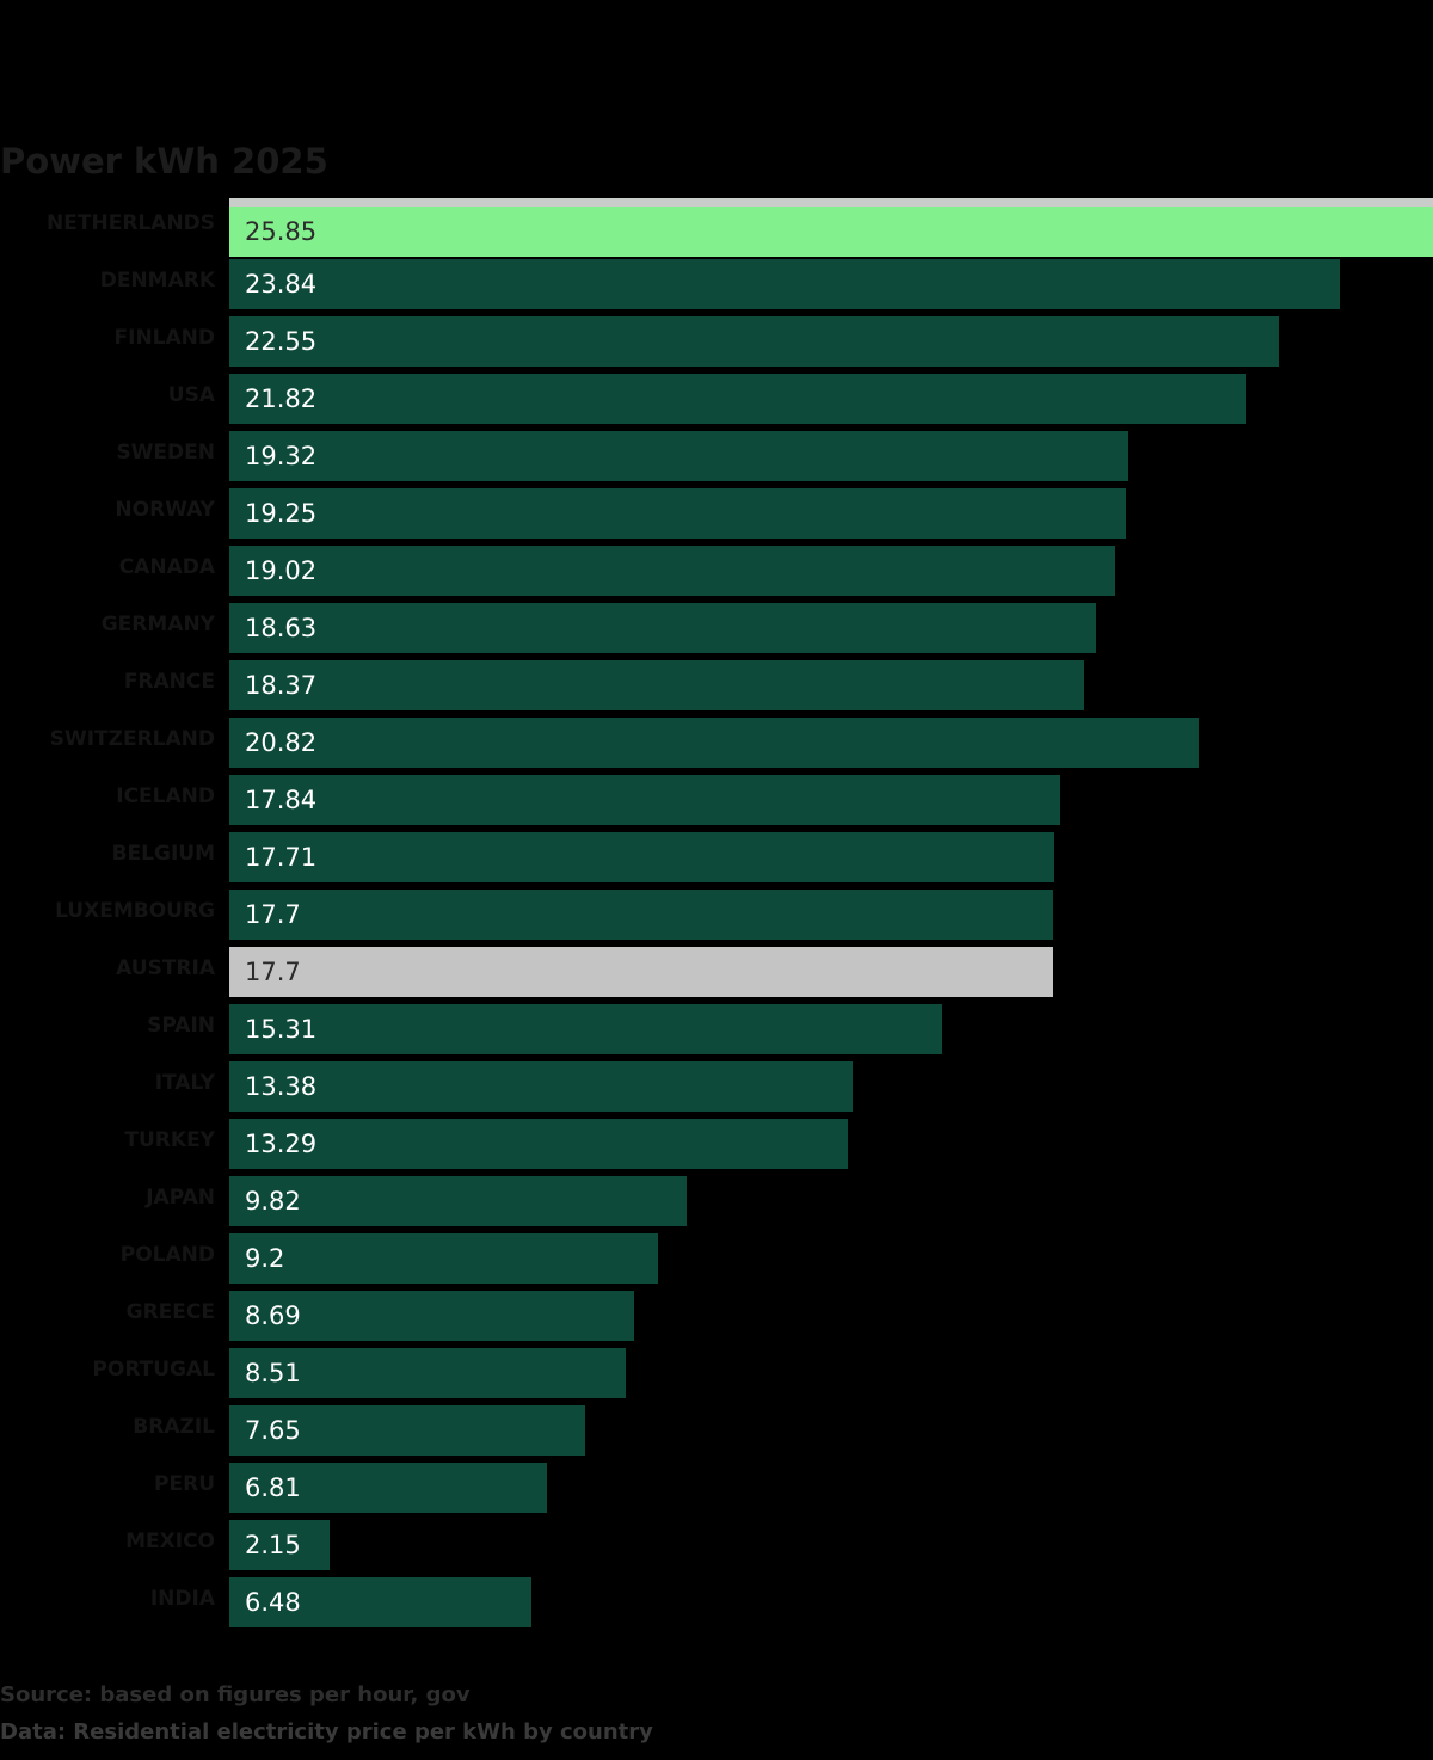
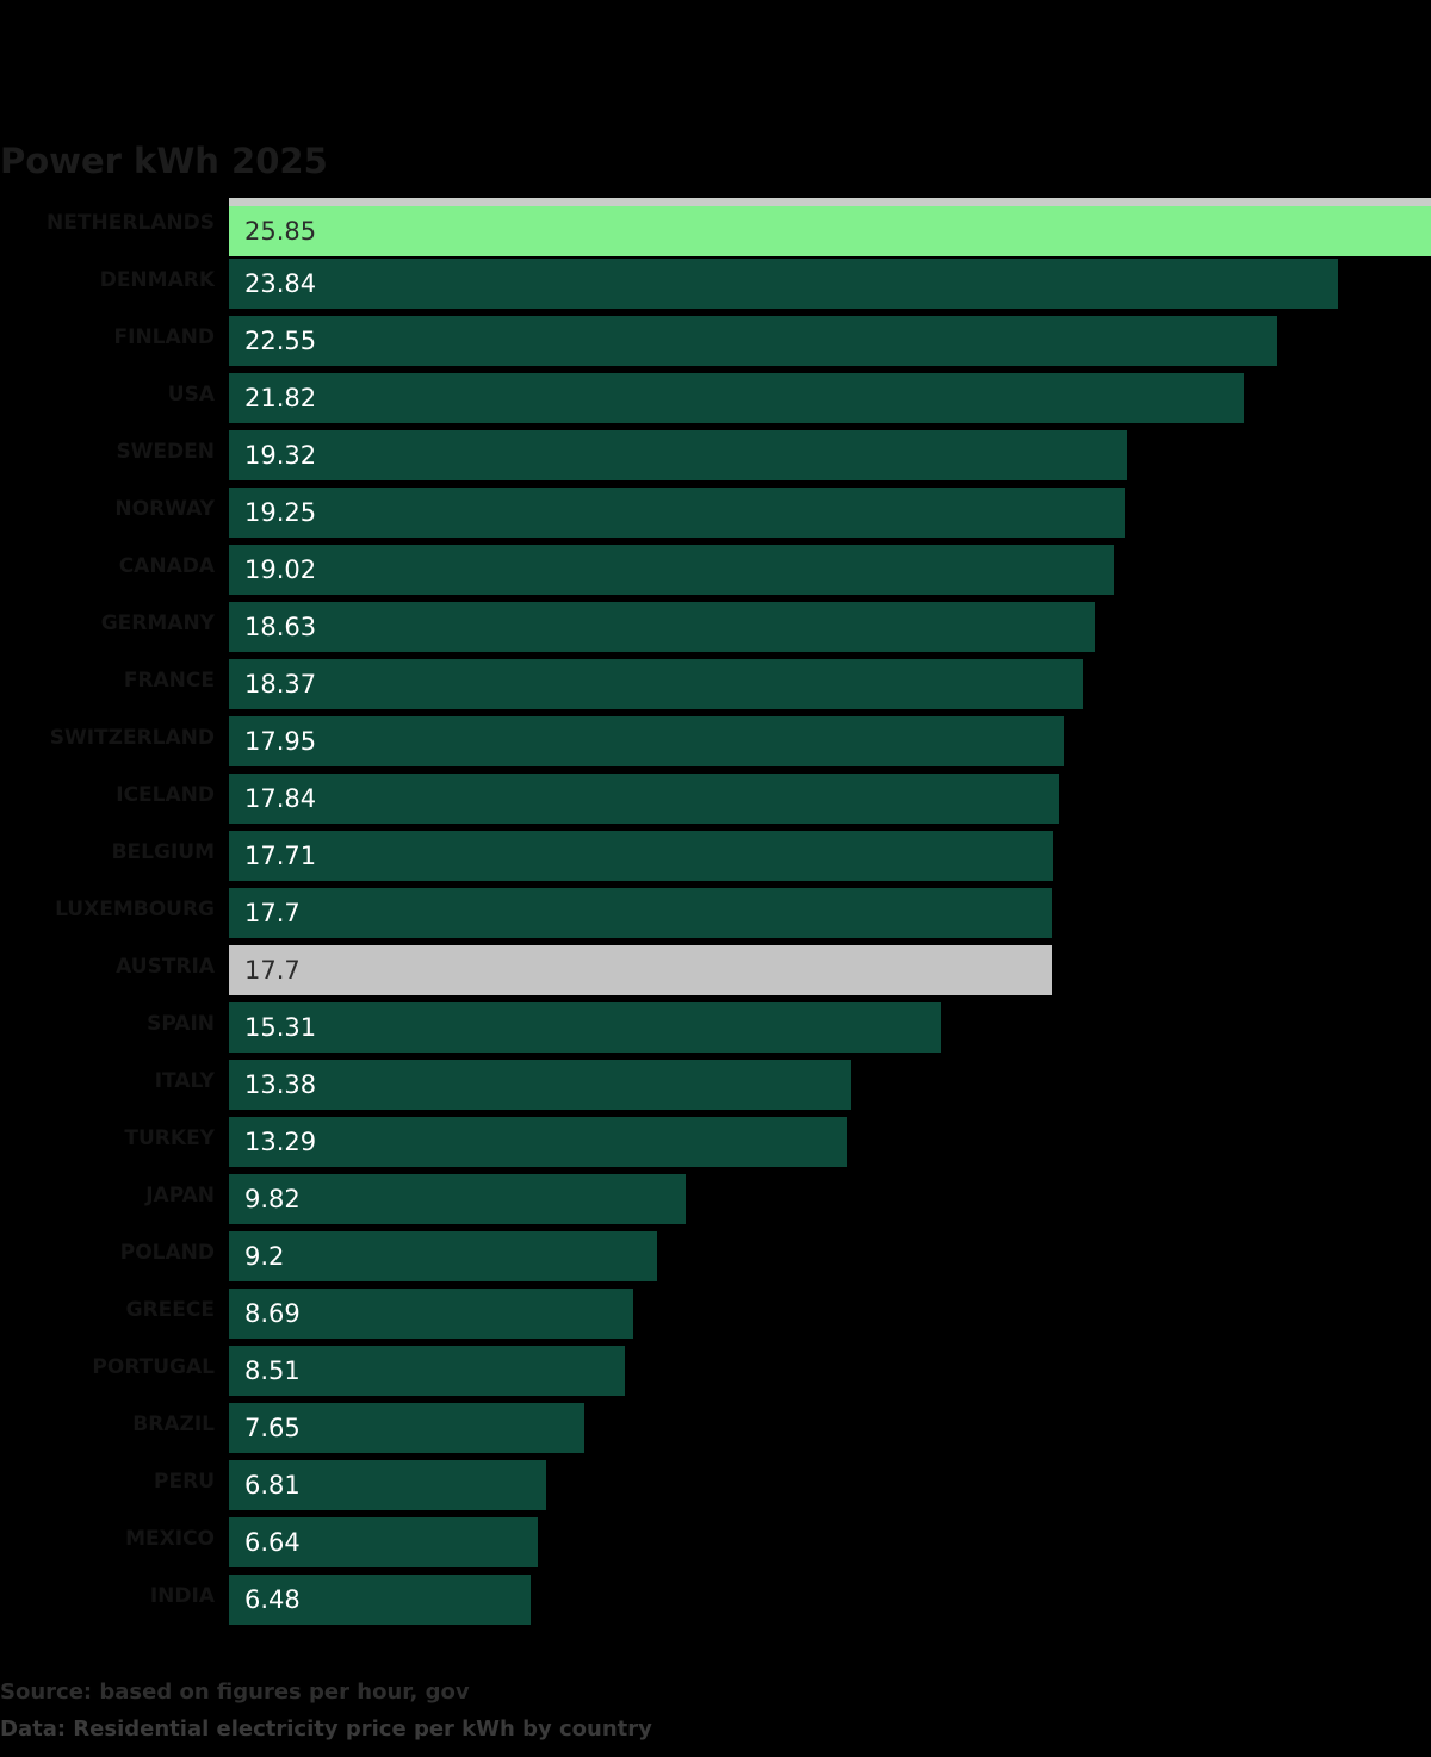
SWITZERLAND: 20.82 -> 17.95
MEXICO: 2.15 -> 6.64
